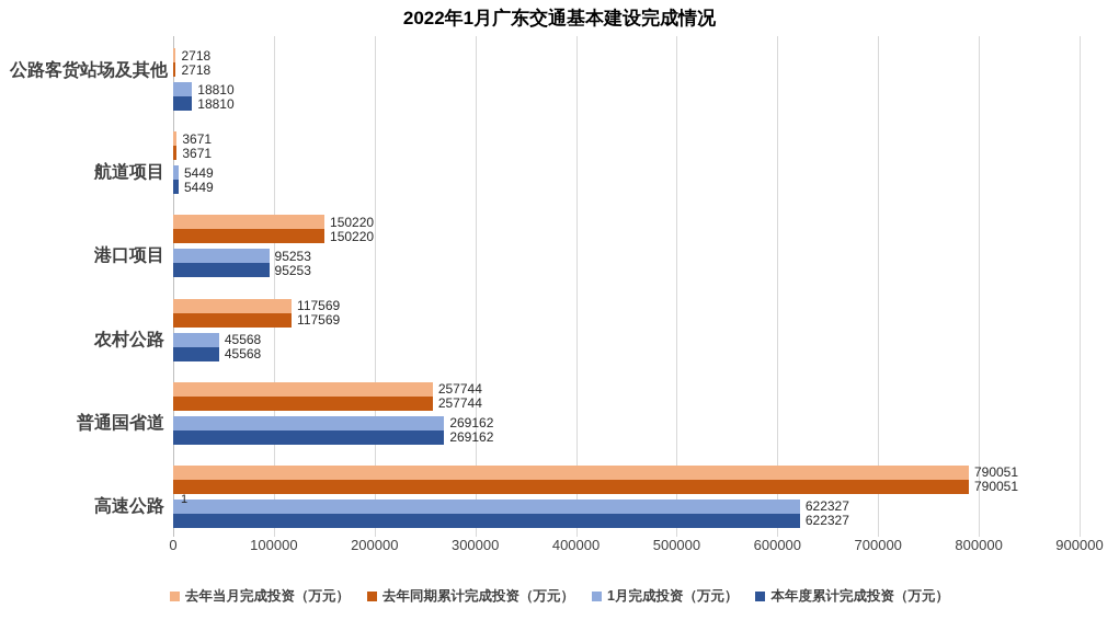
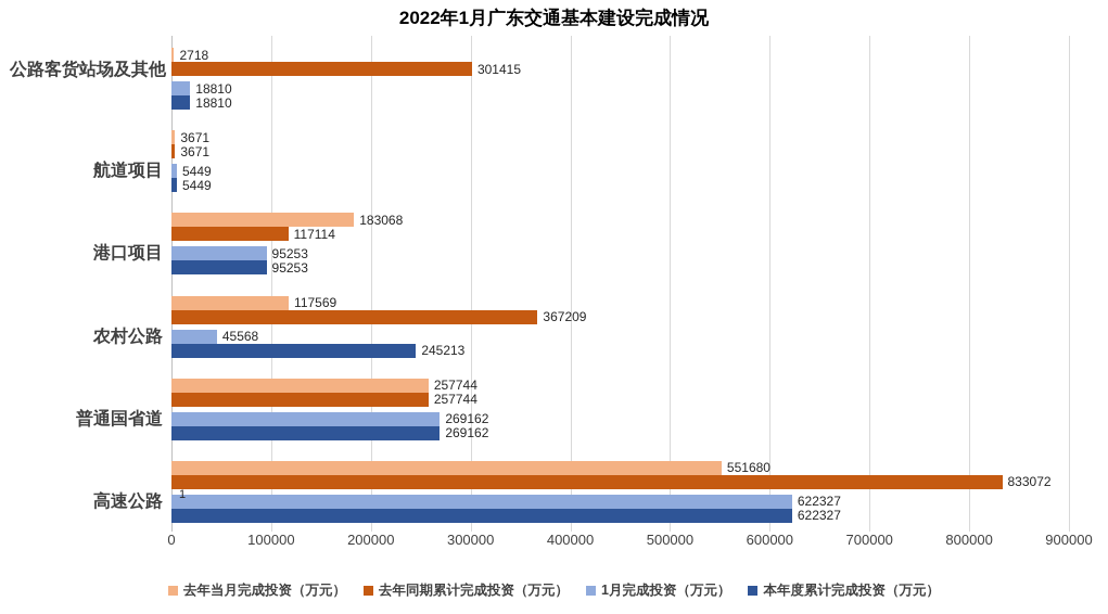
去年同期累计完成投资（万元）/公路客货站场及其他: 2718 -> 301415
去年当月完成投资（万元）/港口项目: 150220 -> 183068
去年同期累计完成投资（万元）/港口项目: 150220 -> 117114
去年同期累计完成投资（万元）/农村公路: 117569 -> 367209
本年度累计完成投资（万元）/农村公路: 45568 -> 245213
去年当月完成投资（万元）/高速公路: 790051 -> 551680
去年同期累计完成投资（万元）/高速公路: 790051 -> 833072
